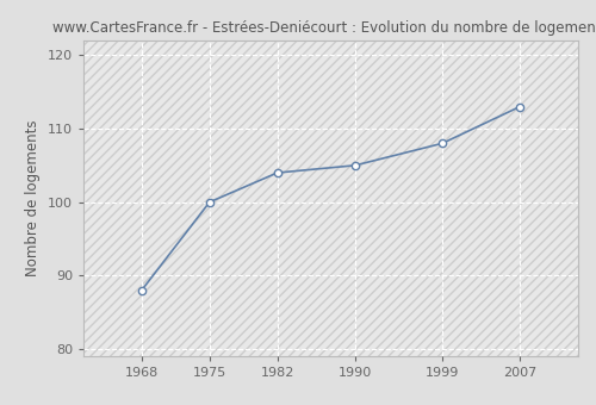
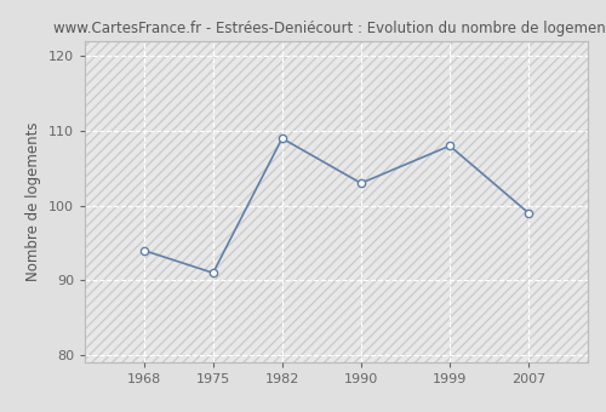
1968: 88 -> 94
1975: 100 -> 91
1982: 104 -> 109
1990: 105 -> 103
2007: 113 -> 99
